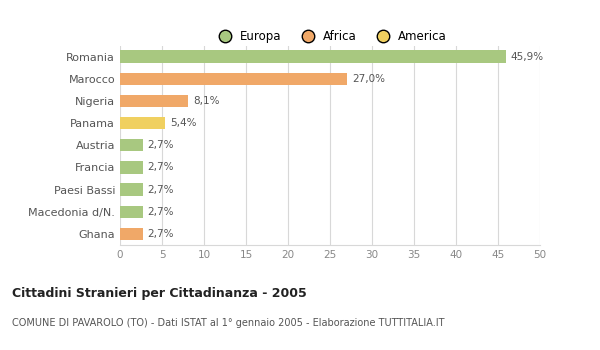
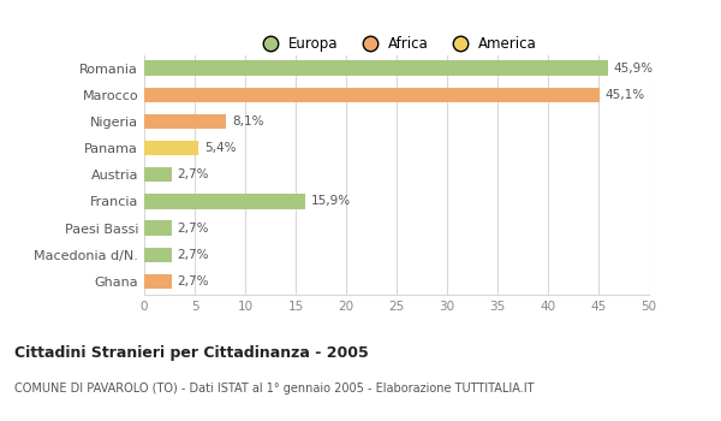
Marocco: 27,0% -> 45,1%
Francia: 2,7% -> 15,9%
